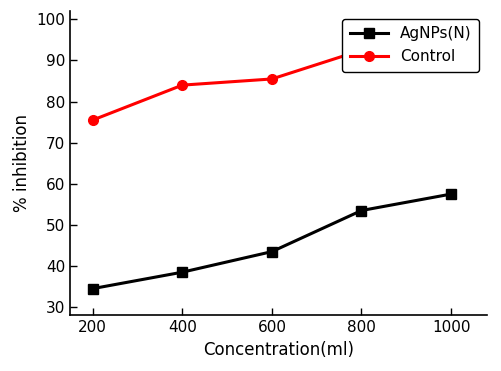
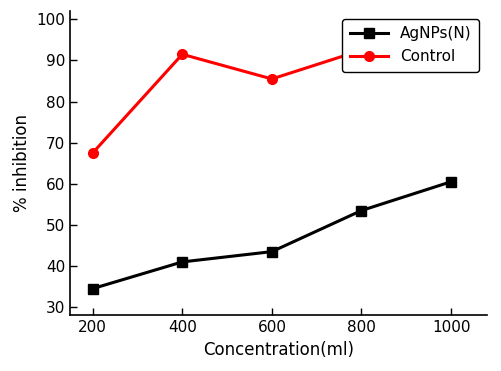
Control/200: 75.5 -> 67.5
AgNPs(N)/400: 38.5 -> 41.0
Control/400: 84.0 -> 91.5
AgNPs(N)/1000: 57.5 -> 60.5
